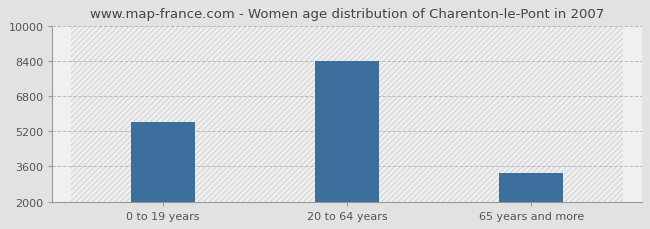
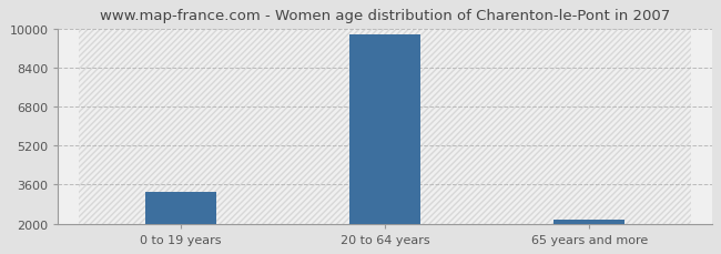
0 to 19 years: 5600 -> 3300
20 to 64 years: 8400 -> 9780
65 years and more: 3300 -> 2150
